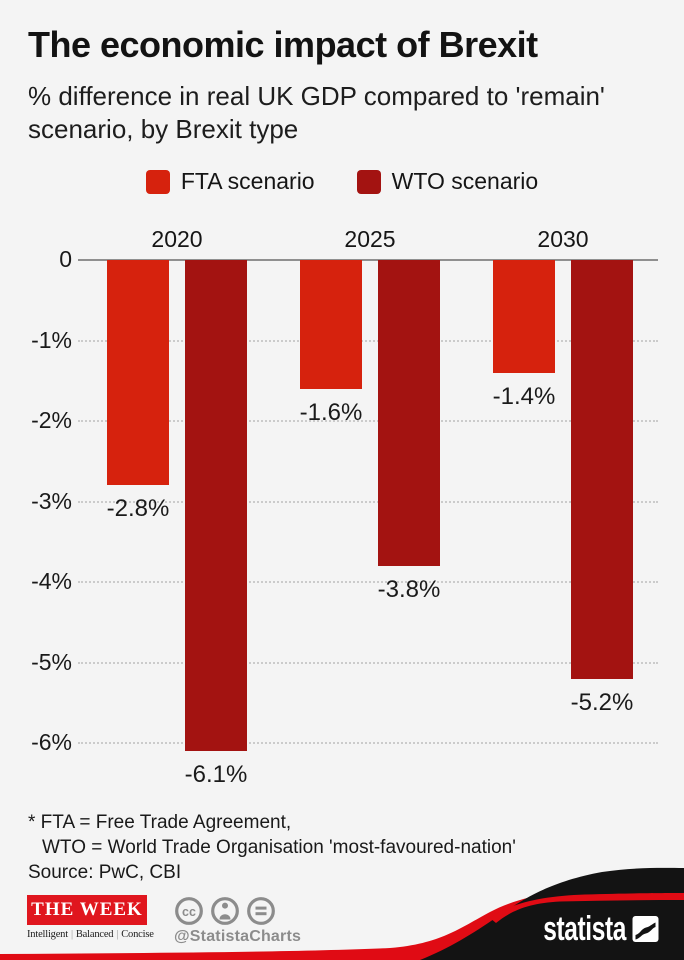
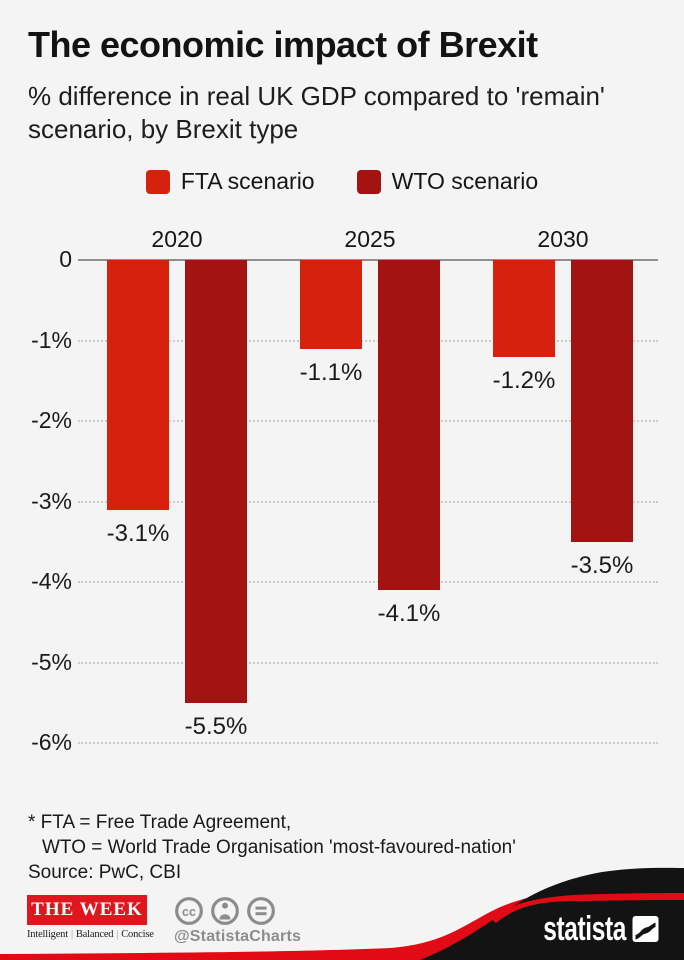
FTA scenario/2020: -2.8% -> -3.1%
WTO scenario/2020: -6.1% -> -5.5%
FTA scenario/2025: -1.6% -> -1.1%
WTO scenario/2025: -3.8% -> -4.1%
FTA scenario/2030: -1.4% -> -1.2%
WTO scenario/2030: -5.2% -> -3.5%
